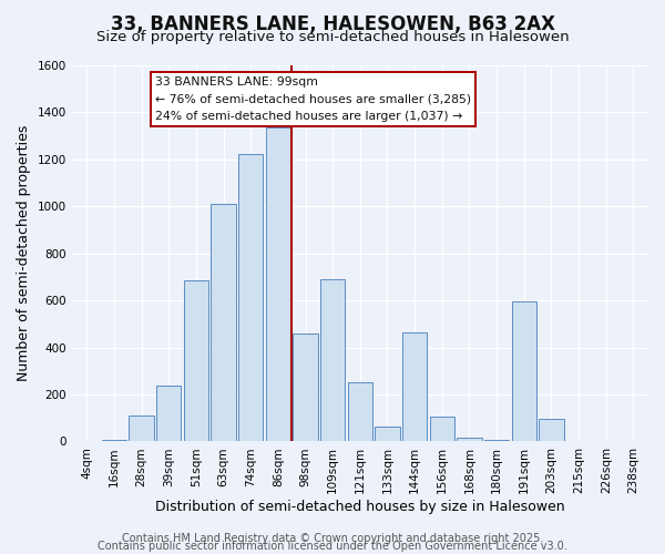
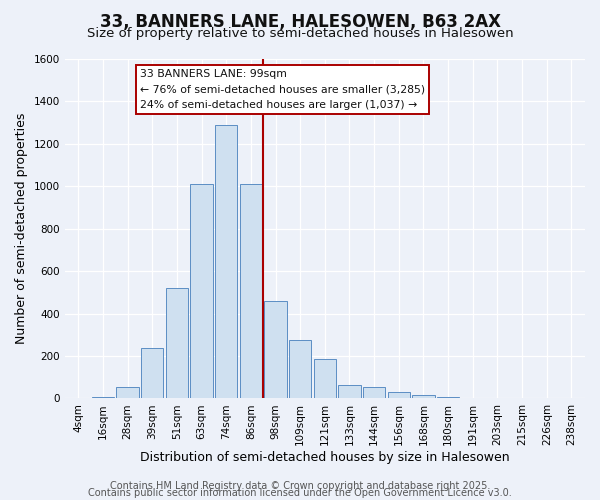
28sqm: 110 -> 55
51sqm: 685 -> 520
74sqm: 1225 -> 1290
86sqm: 1335 -> 1010
109sqm: 690 -> 275
121sqm: 250 -> 185
144sqm: 465 -> 55
156sqm: 105 -> 30
191sqm: 595 -> 2
203sqm: 95 -> 1
